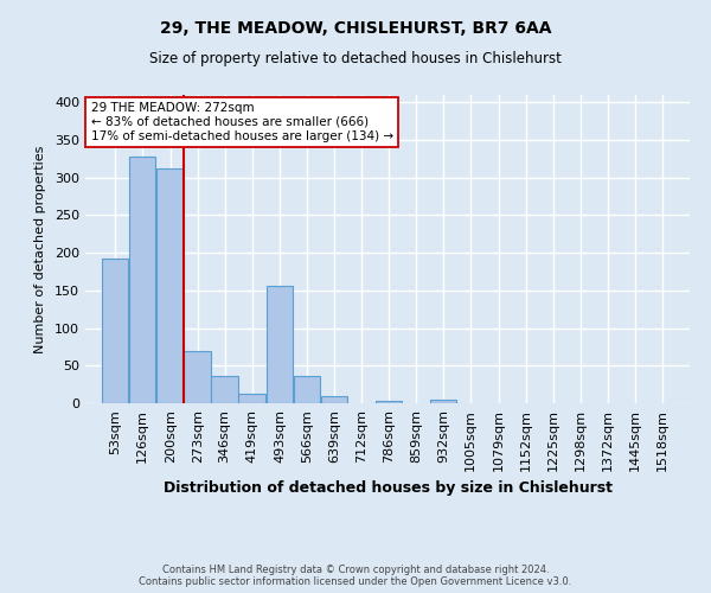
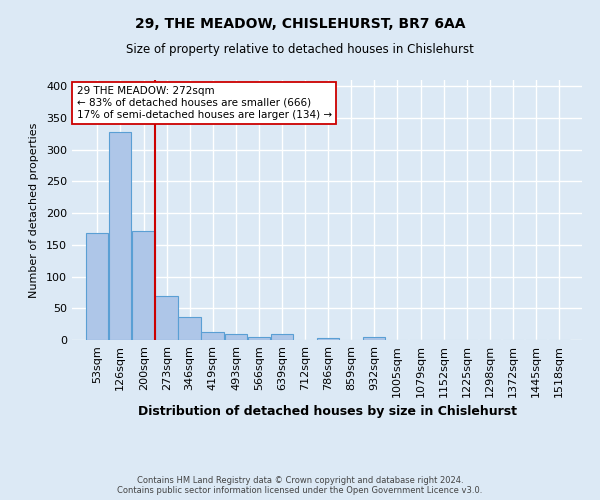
53sqm: 192 -> 168
200sqm: 312 -> 172
493sqm: 156 -> 10
566sqm: 36 -> 4
